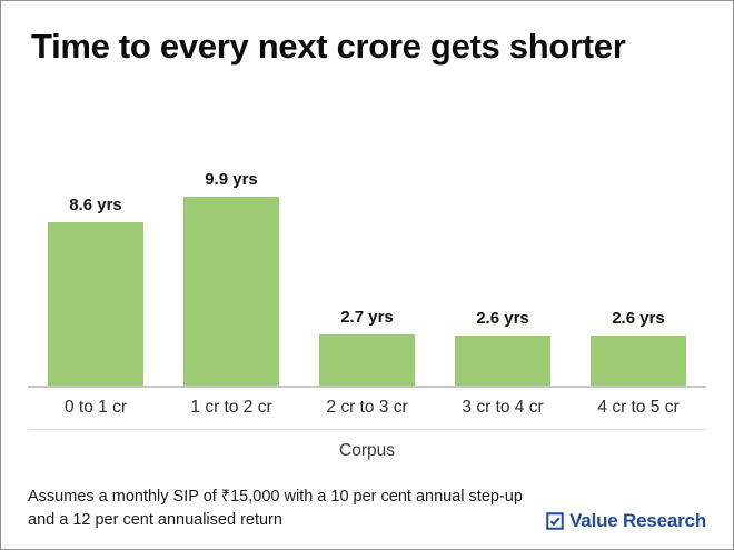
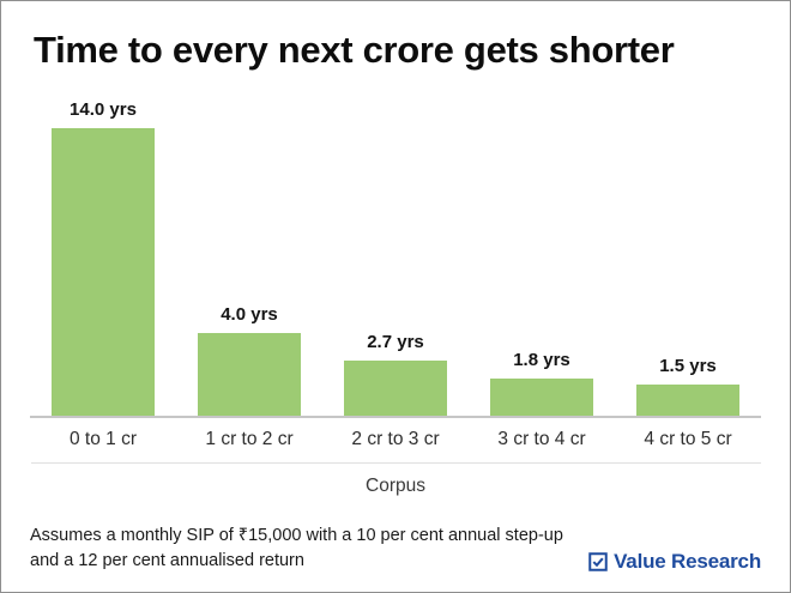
0 to 1 cr: 8.6 -> 14.0
1 cr to 2 cr: 9.9 -> 4.0
3 cr to 4 cr: 2.6 -> 1.8
4 cr to 5 cr: 2.6 -> 1.5
